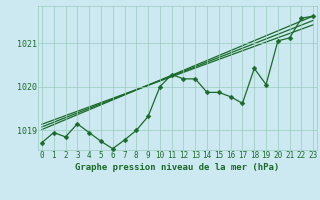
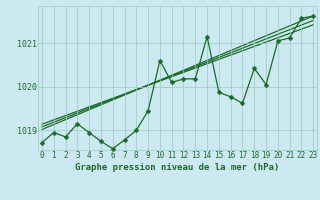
9: 1019.32 -> 1019.45
10: 1020.00 -> 1020.60
11: 1020.28 -> 1020.10
14: 1019.87 -> 1021.15
